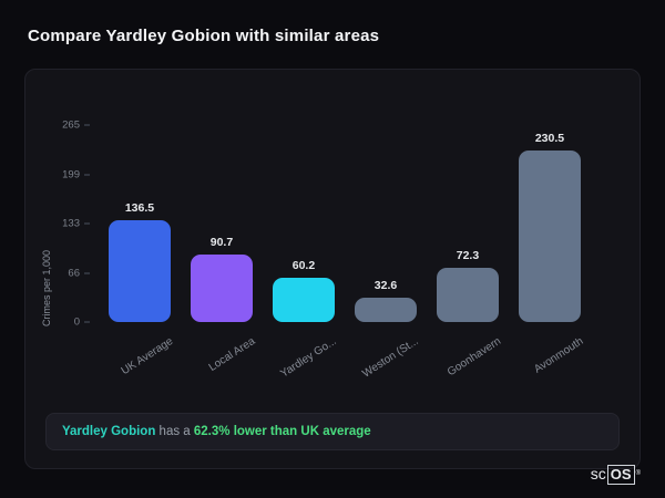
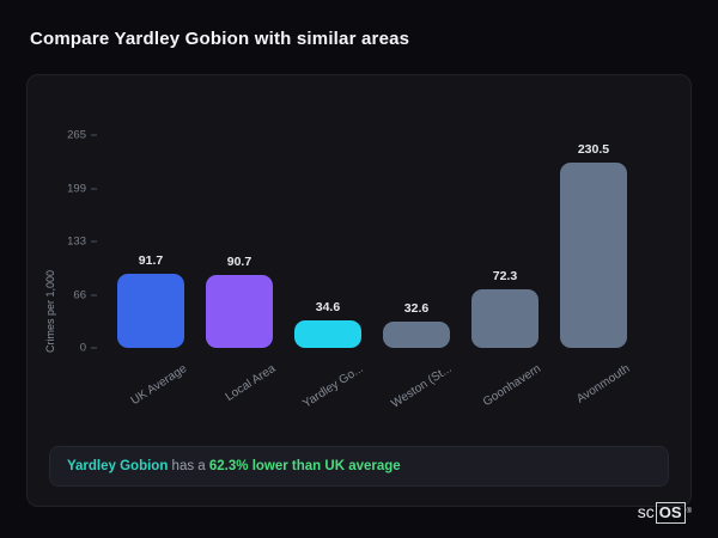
UK Average: 136.5 -> 91.7
Yardley Go...: 60.2 -> 34.6
